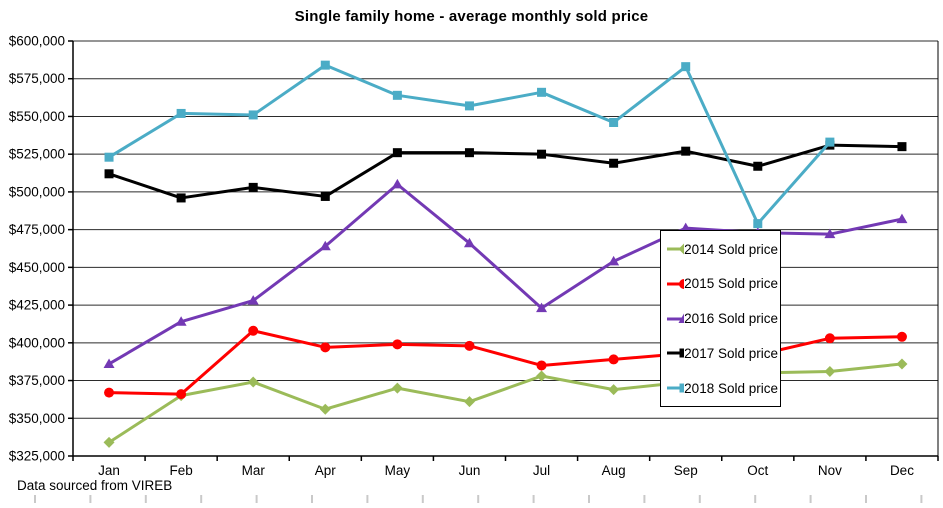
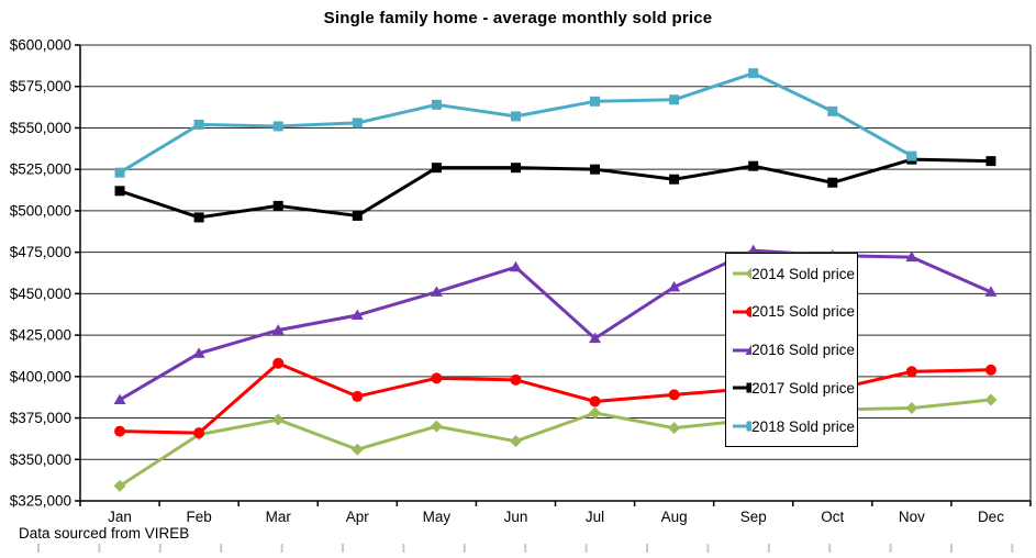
2015 Sold price/Apr: $397000 -> $388000
2016 Sold price/Apr: $464000 -> $437000
2018 Sold price/Apr: $584000 -> $553000
2016 Sold price/May: $505000 -> $451000
2018 Sold price/Aug: $546000 -> $567000
2018 Sold price/Oct: $479000 -> $560000
2016 Sold price/Dec: $482000 -> $451000
